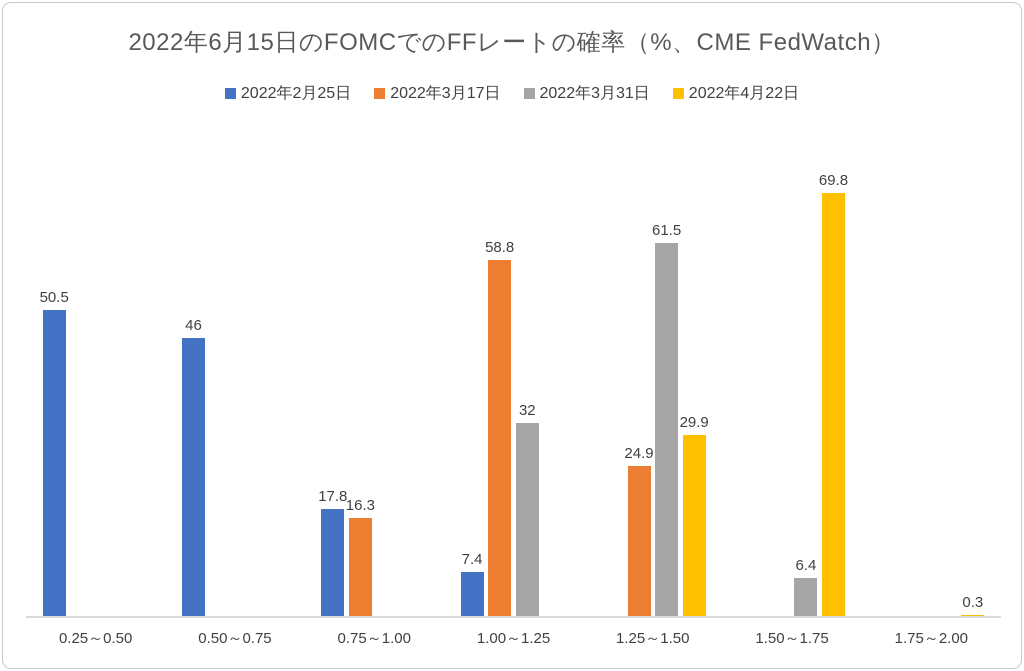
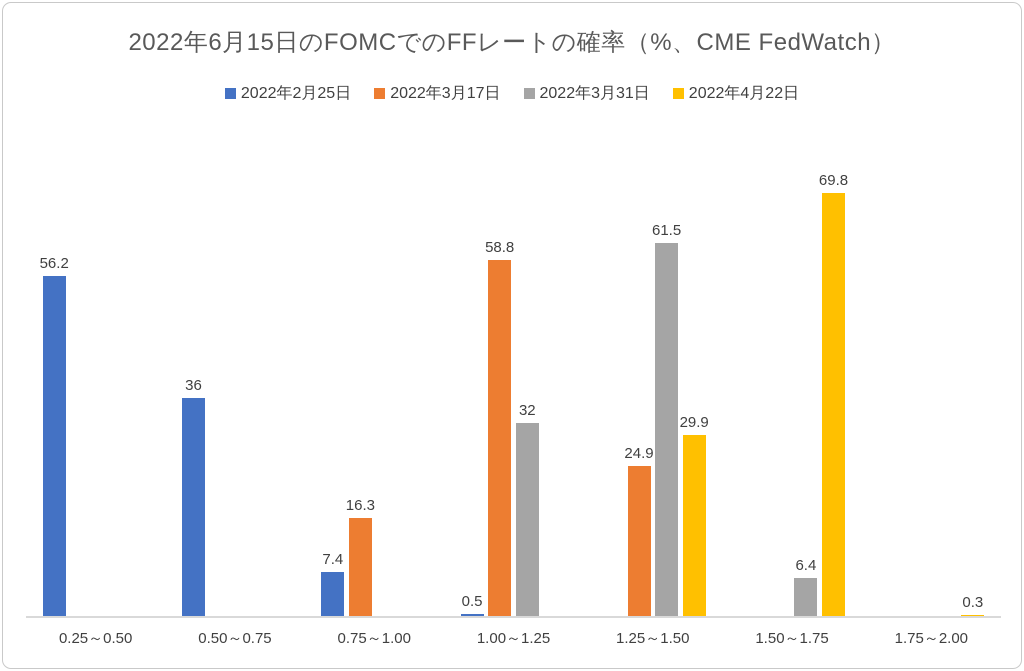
2022年2月25日/0.25～0.50: 50.5 -> 56.2
2022年2月25日/0.50～0.75: 46 -> 36
2022年2月25日/0.75～1.00: 17.8 -> 7.4
2022年2月25日/1.00～1.25: 7.4 -> 0.5
